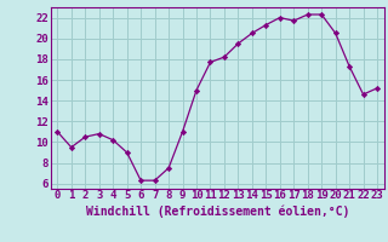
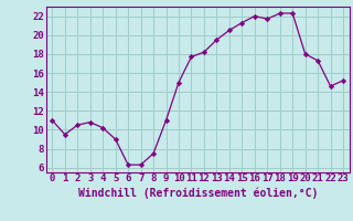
20: 20.5 -> 18.0
